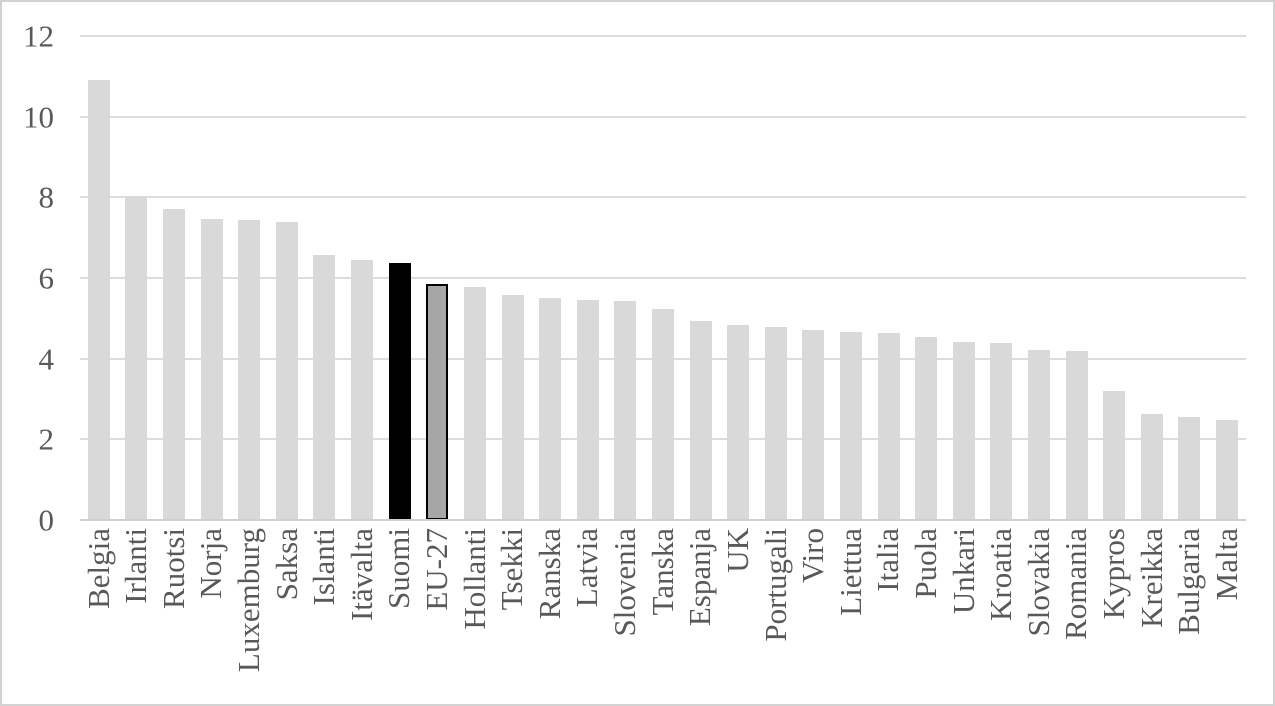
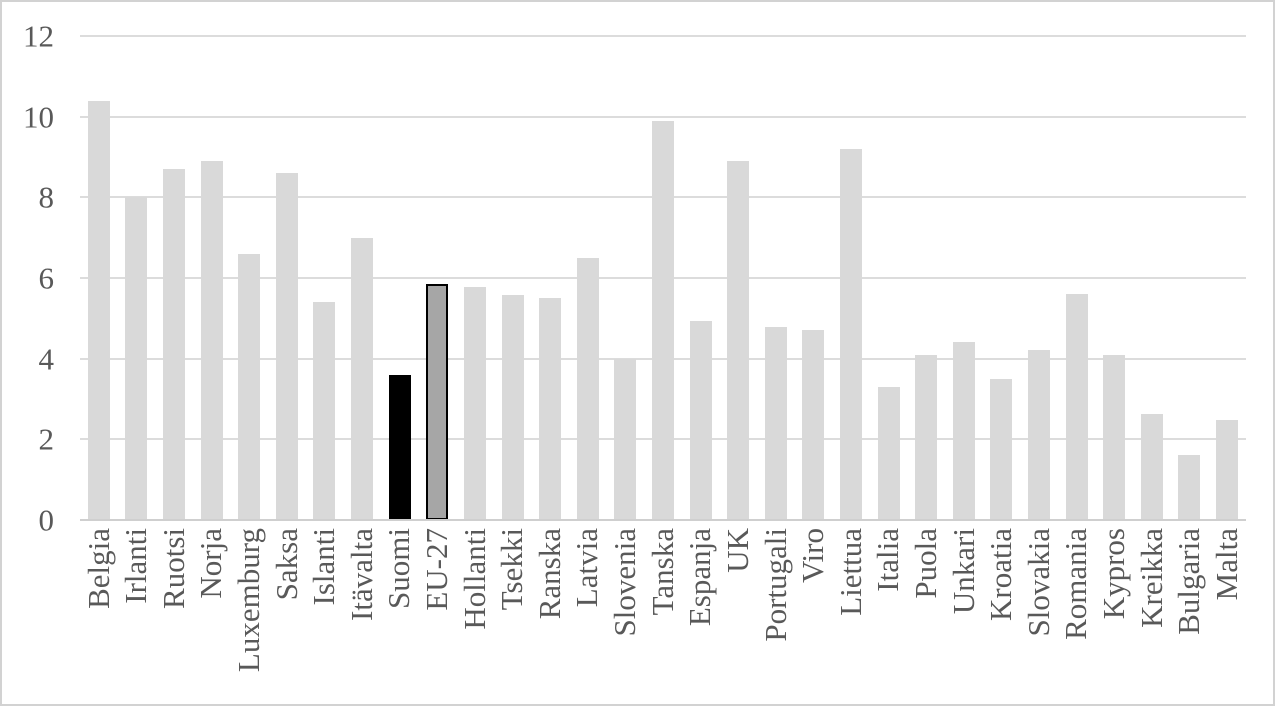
Belgia: 10.9 -> 10.4
Ruotsi: 7.7 -> 8.7
Norja: 7.5 -> 8.9
Luxemburg: 7.5 -> 6.6
Saksa: 7.4 -> 8.6
Islanti: 6.6 -> 5.4
Itävalta: 6.5 -> 7.0
Suomi: 6.4 -> 3.6
Latvia: 5.5 -> 6.5
Slovenia: 5.4 -> 4.0
Tanska: 5.2 -> 9.9
UK: 4.8 -> 8.9
Liettua: 4.7 -> 9.2
Italia: 4.6 -> 3.3
Puola: 4.5 -> 4.1
Kroatia: 4.4 -> 3.5
Romania: 4.2 -> 5.6
Kypros: 3.2 -> 4.1
Bulgaria: 2.5 -> 1.6
